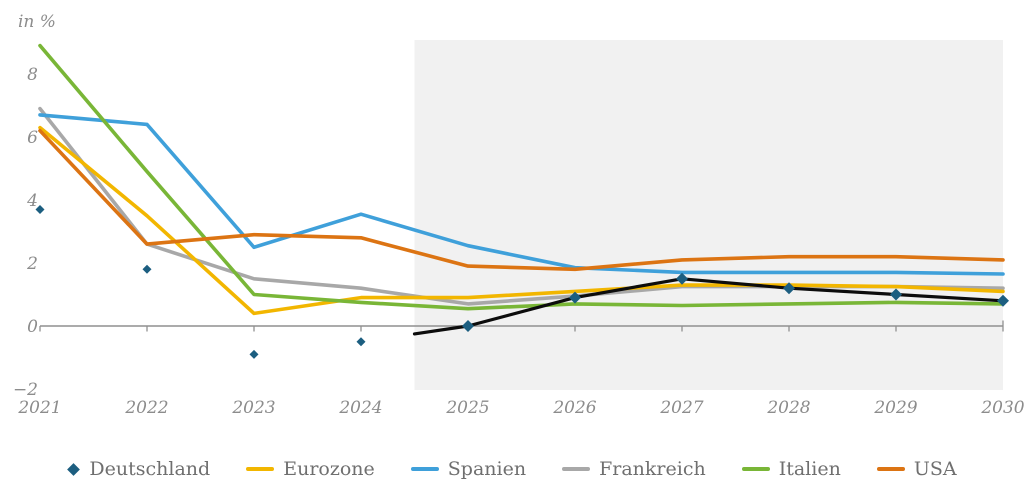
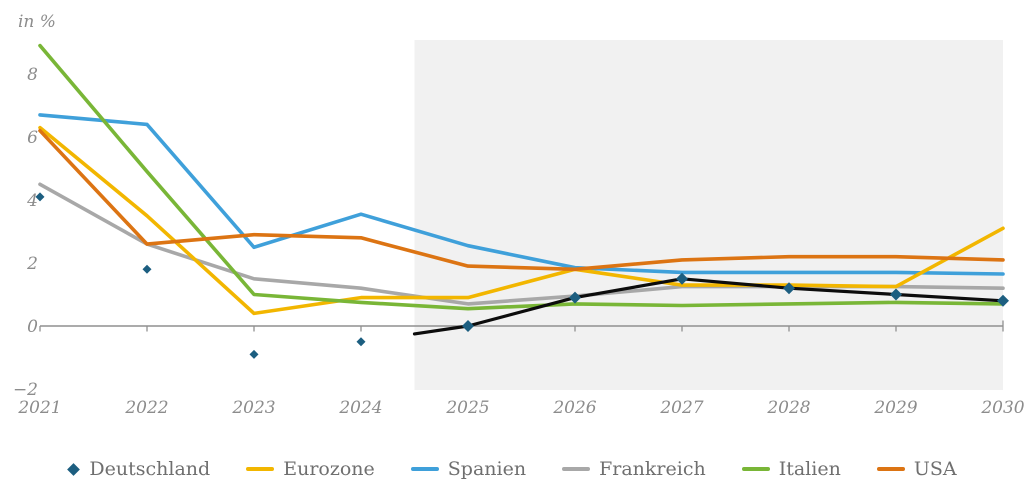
Deutschland/2021: 3.7 -> 4.1
Frankreich/2021: 6.9 -> 4.5
Eurozone/2026: 1.1 -> 1.8
Eurozone/2030: 1.1 -> 3.1
